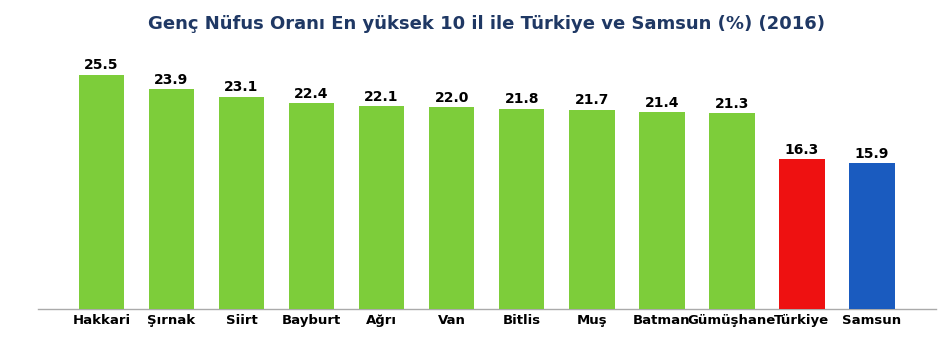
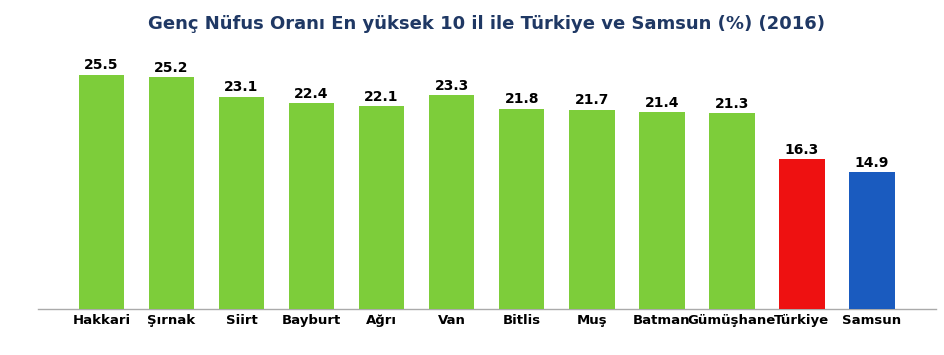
Şırnak: 23.9 -> 25.2
Van: 22.0 -> 23.3
Samsun: 15.9 -> 14.9
